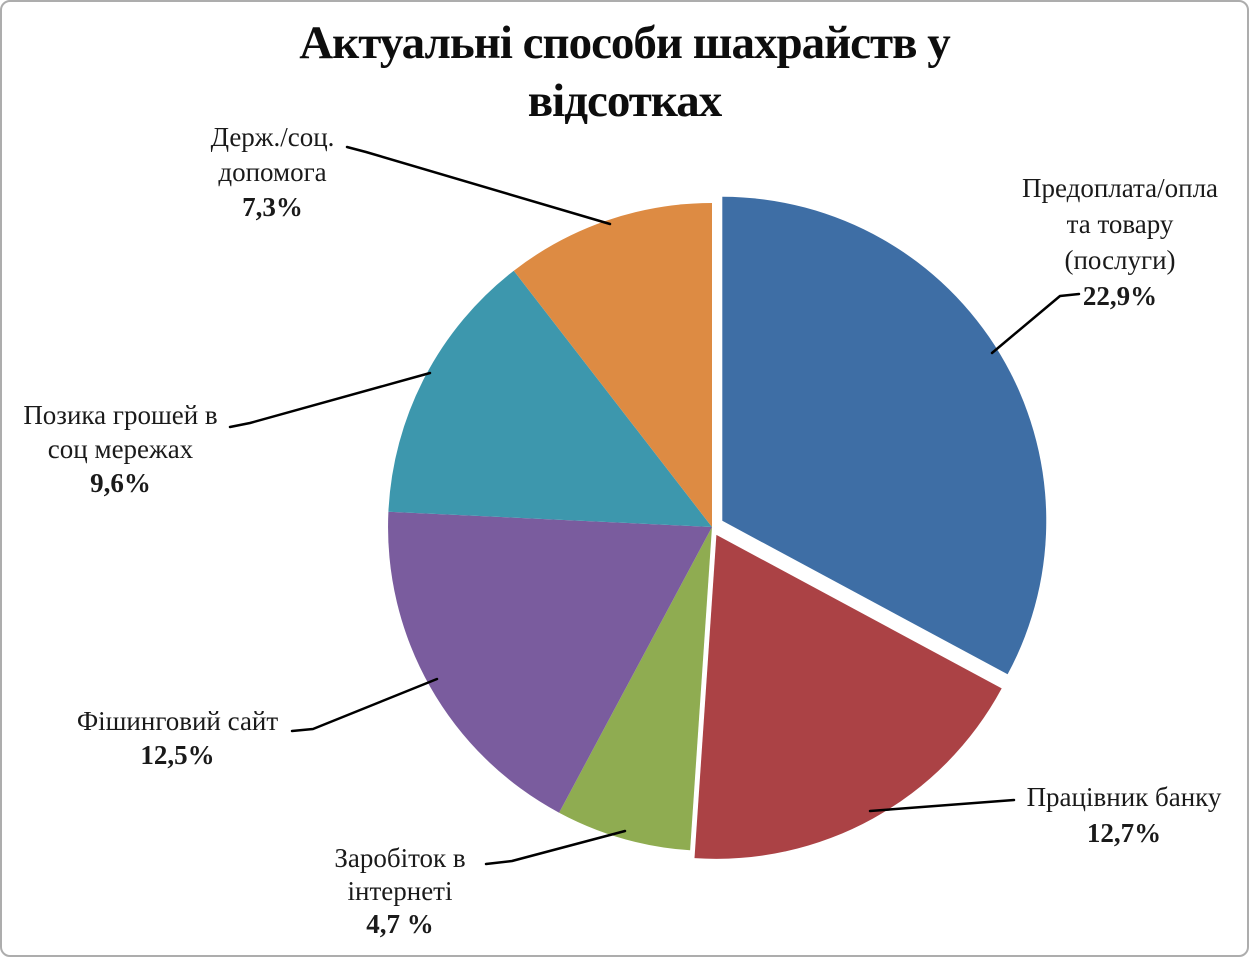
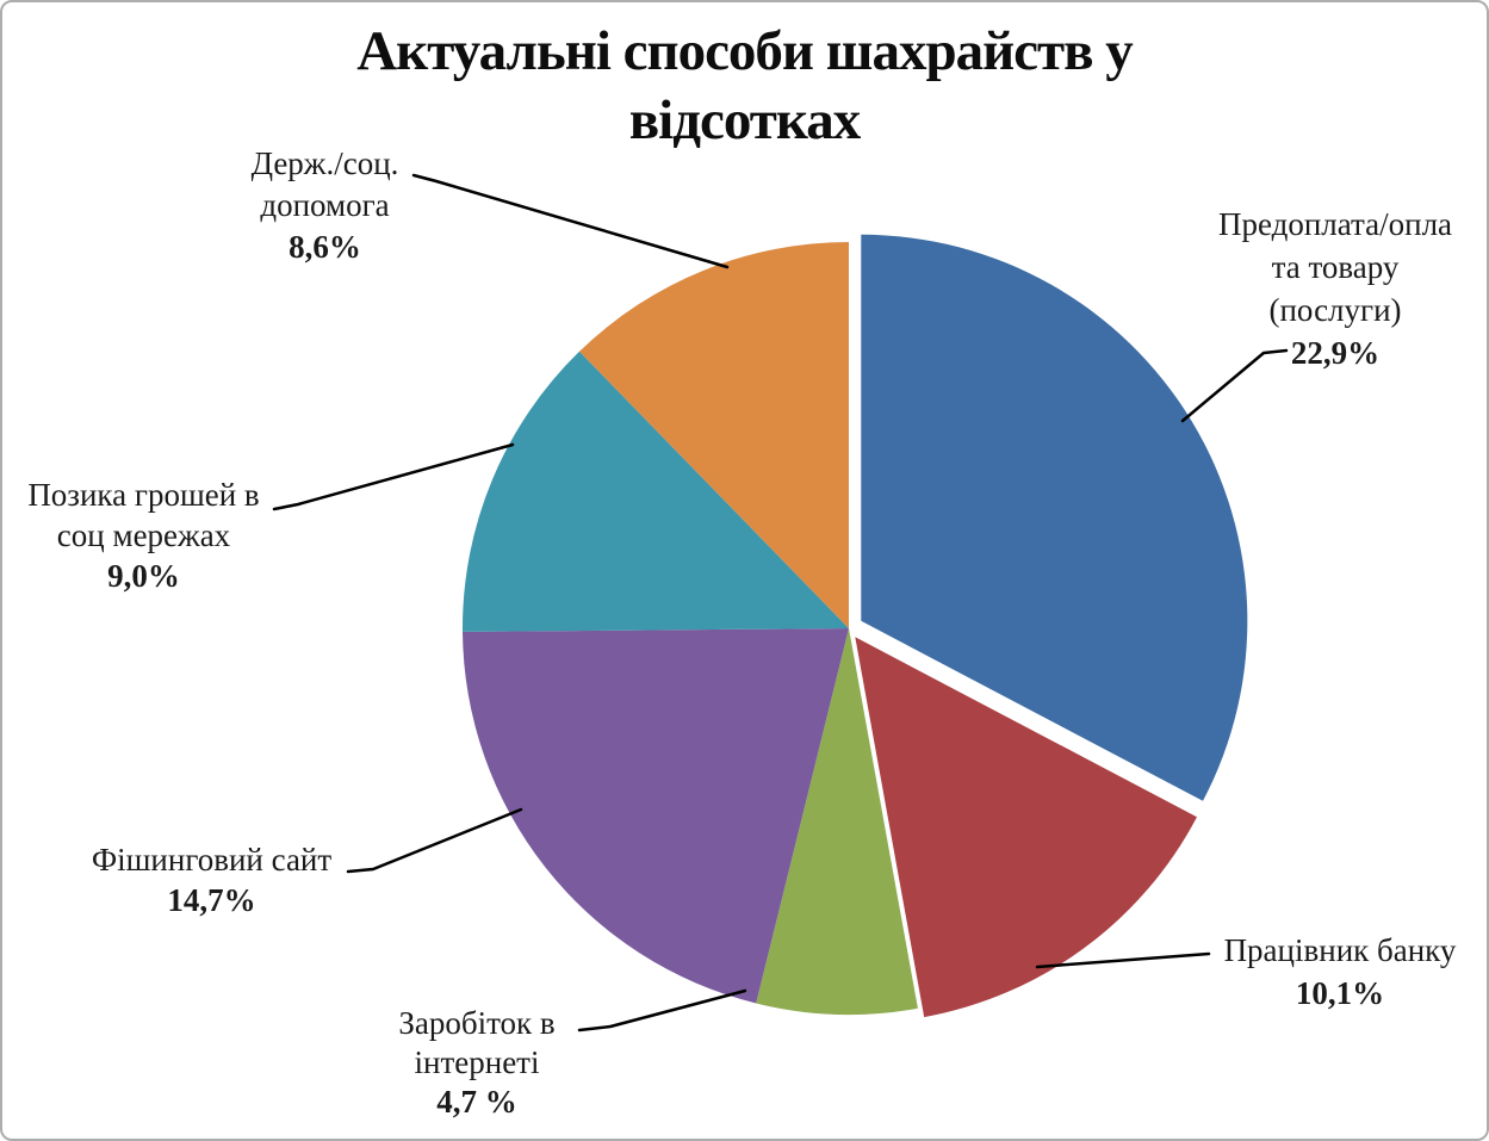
Працівник банку: 12,7% -> 10,1%
Фішинговий сайт: 12,5% -> 14,7%
Позика грошей в соц мережах: 9,6% -> 9,0%
Держ./соц. допомога: 7,3% -> 8,6%
